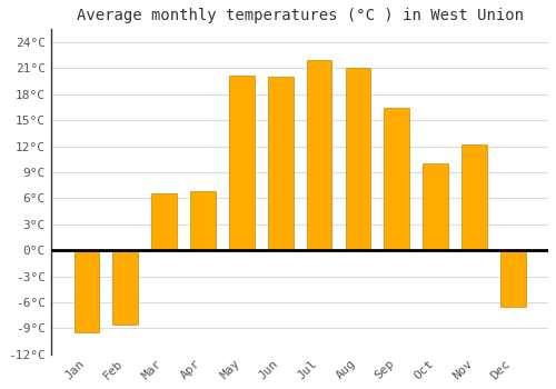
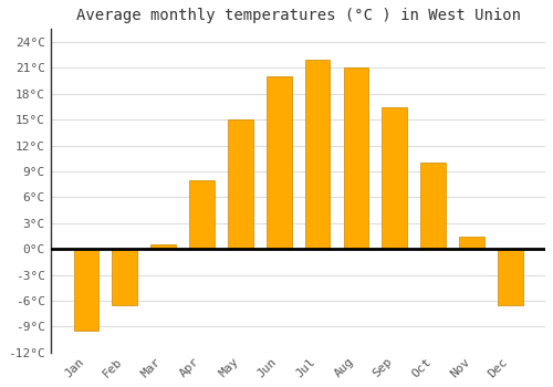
Feb: -8.6°C -> -6.5°C
Mar: 6.6°C -> 0.5°C
Apr: 6.8°C -> 8.0°C
May: 20.2°C -> 15.0°C
Nov: 12.2°C -> 1.5°C
